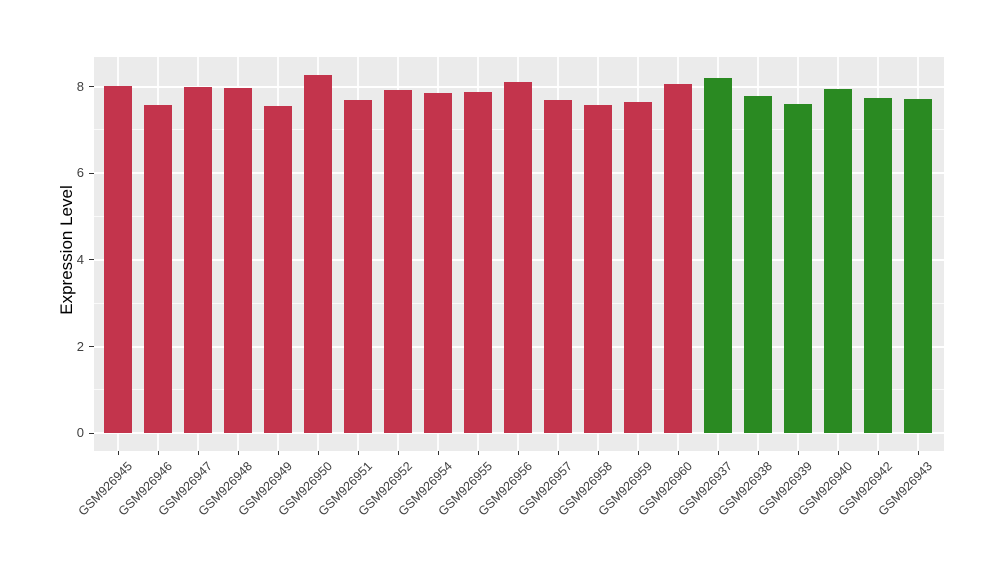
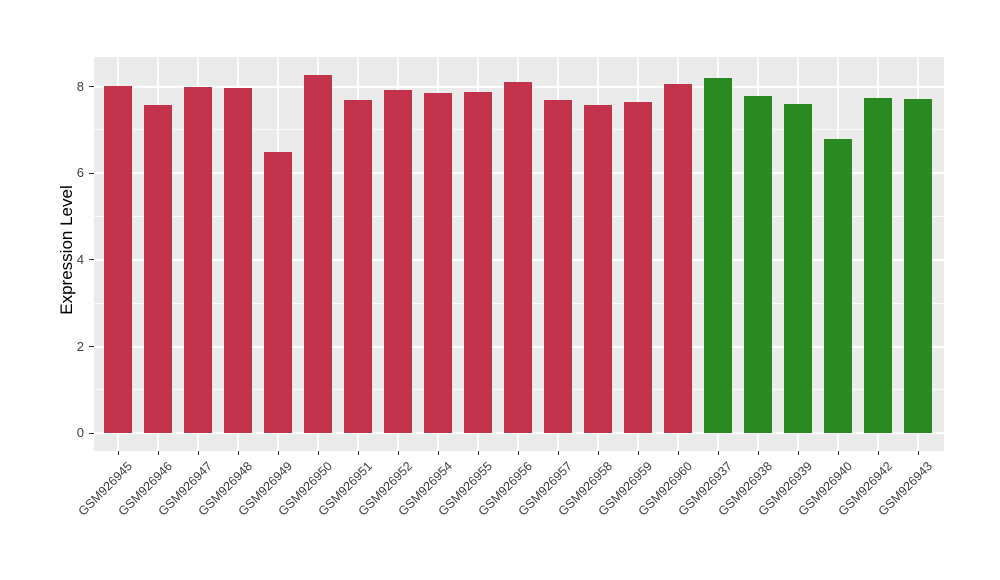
GSM926949: 7.5 -> 6.5
GSM926940: 8.0 -> 6.8
